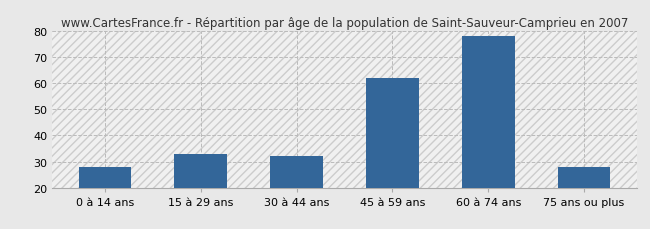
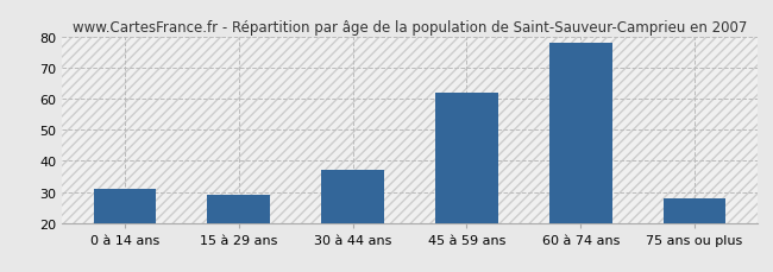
0 à 14 ans: 28 -> 31
15 à 29 ans: 33 -> 29
30 à 44 ans: 32 -> 37
